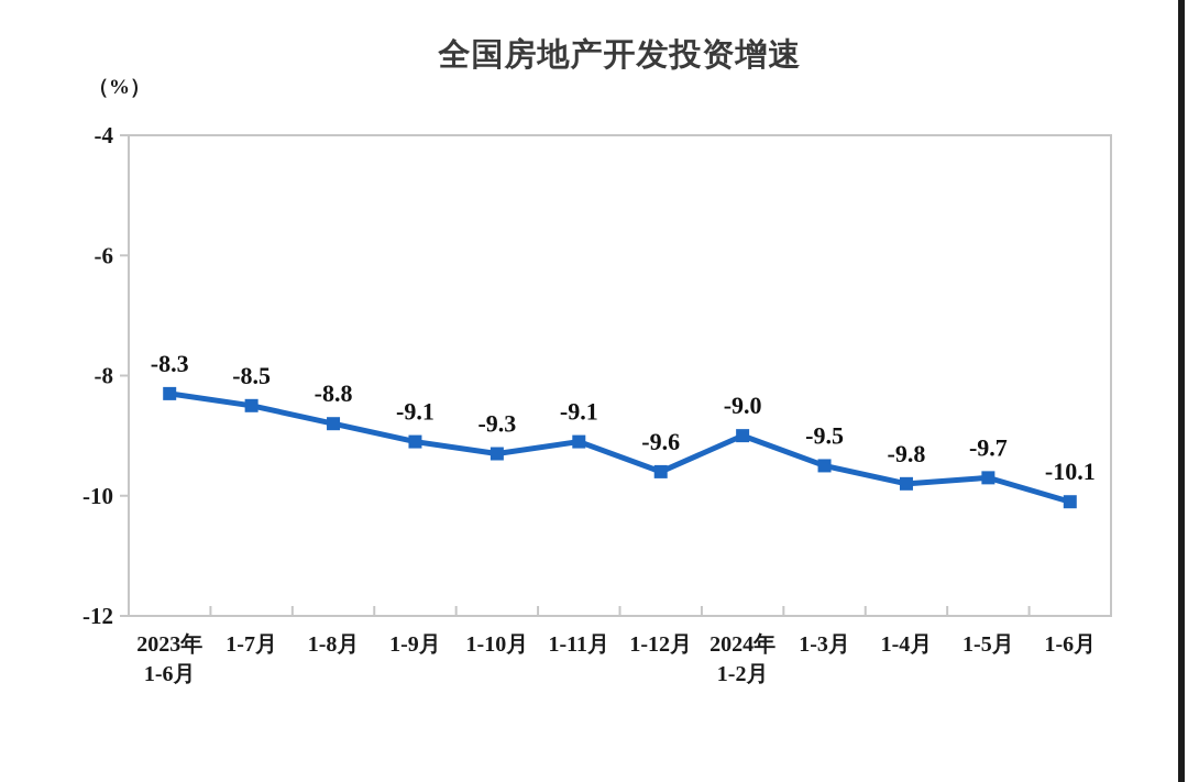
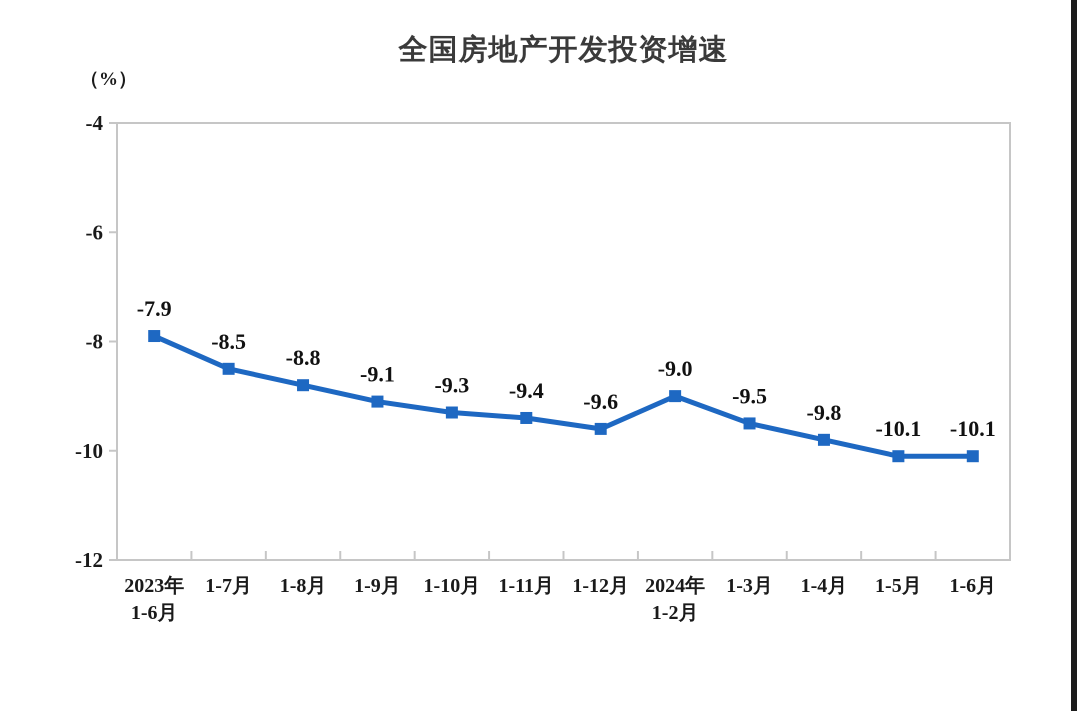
2023年 1-6月: -8.3 -> -7.9
1-11月: -9.1 -> -9.4
1-5月: -9.7 -> -10.1
